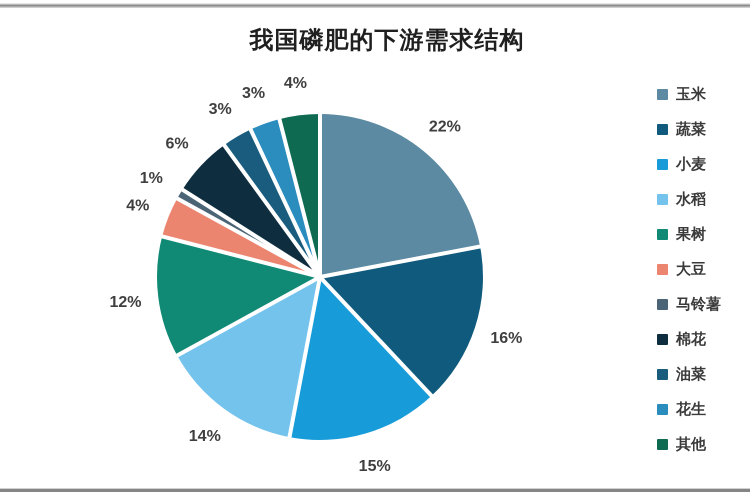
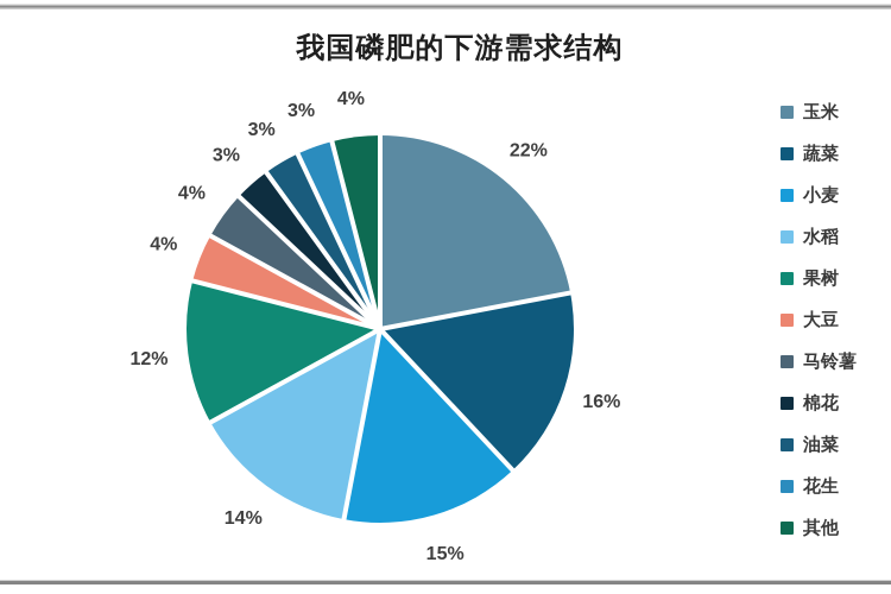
马铃薯: 1% -> 4%
棉花: 6% -> 3%
